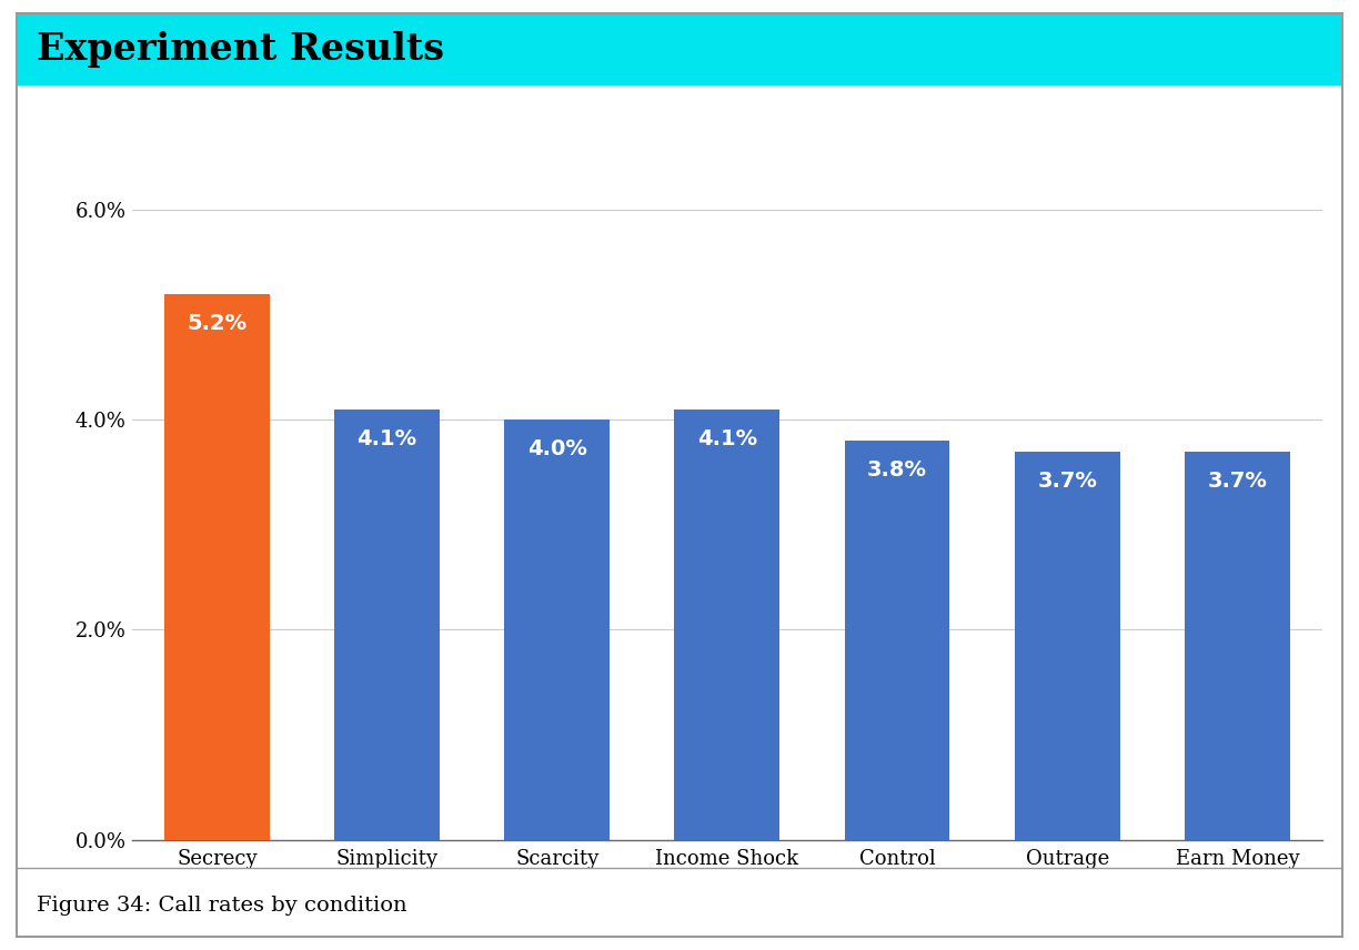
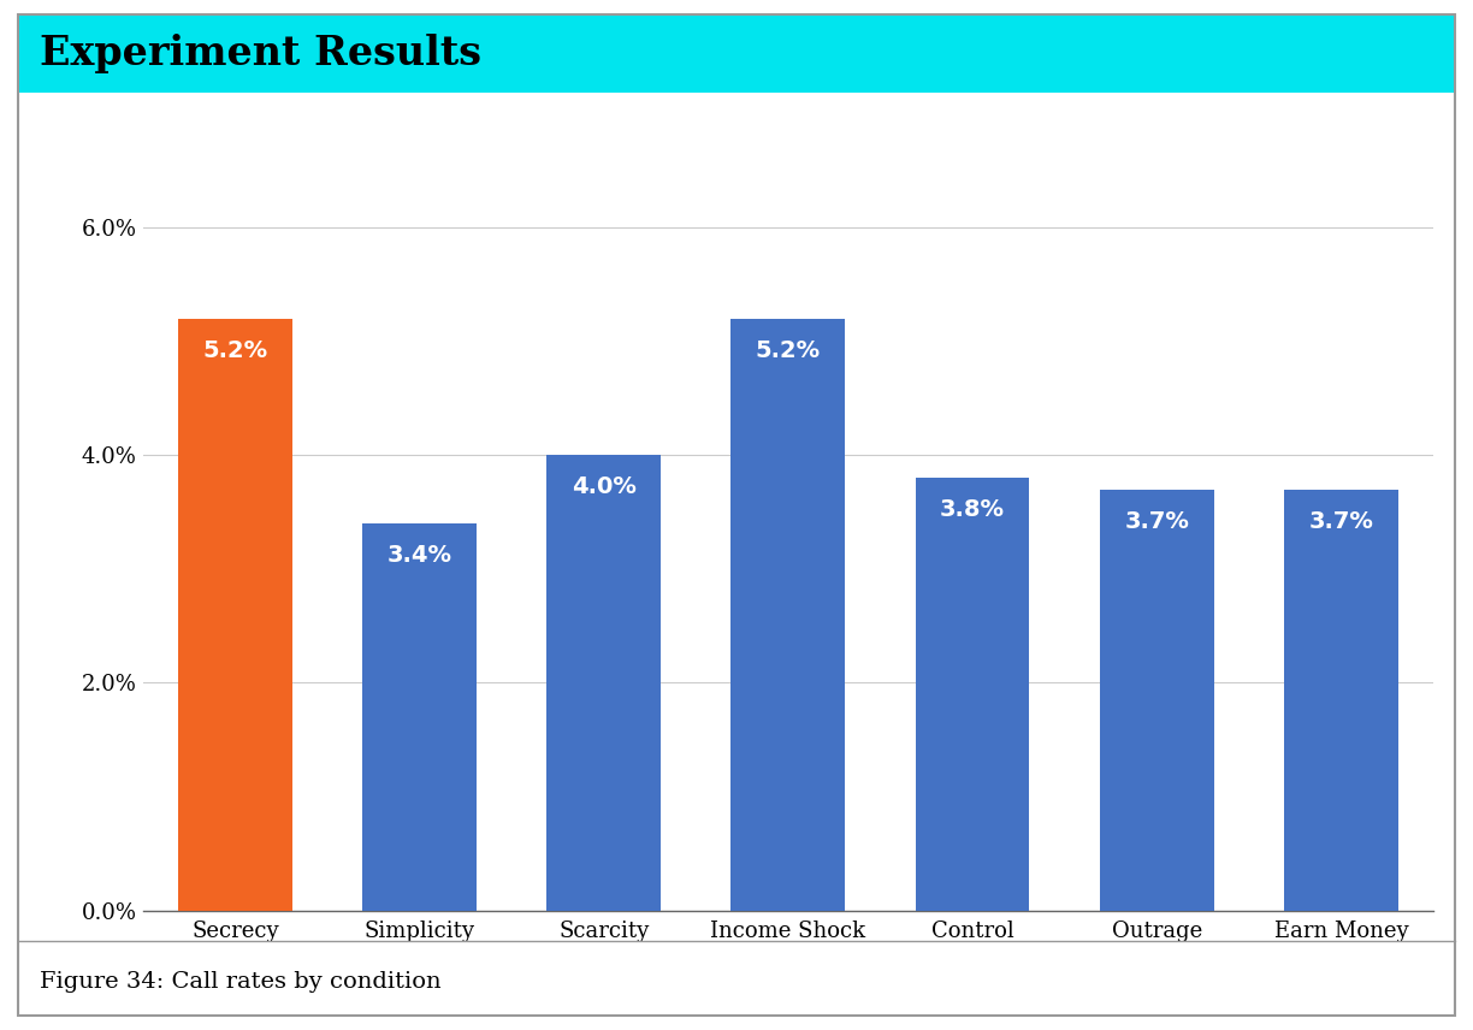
Simplicity: 4.1% -> 3.4%
Income Shock: 4.1% -> 5.2%
